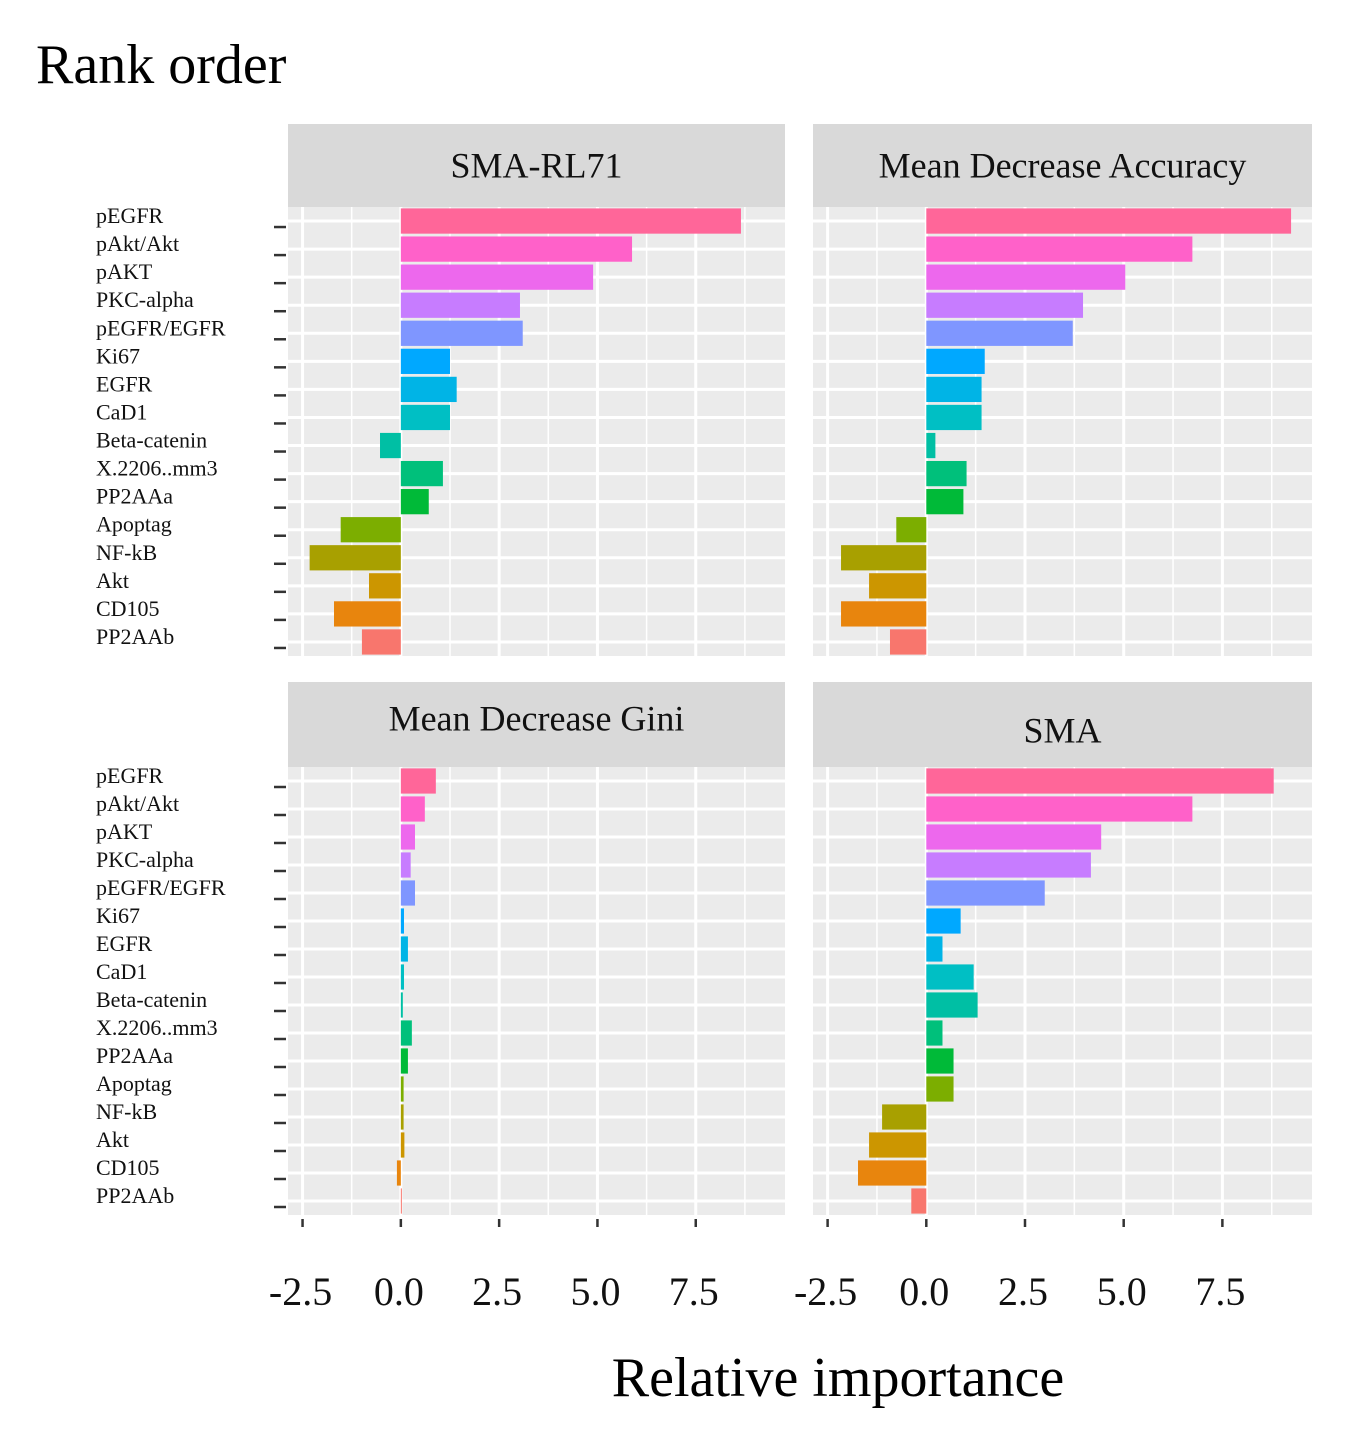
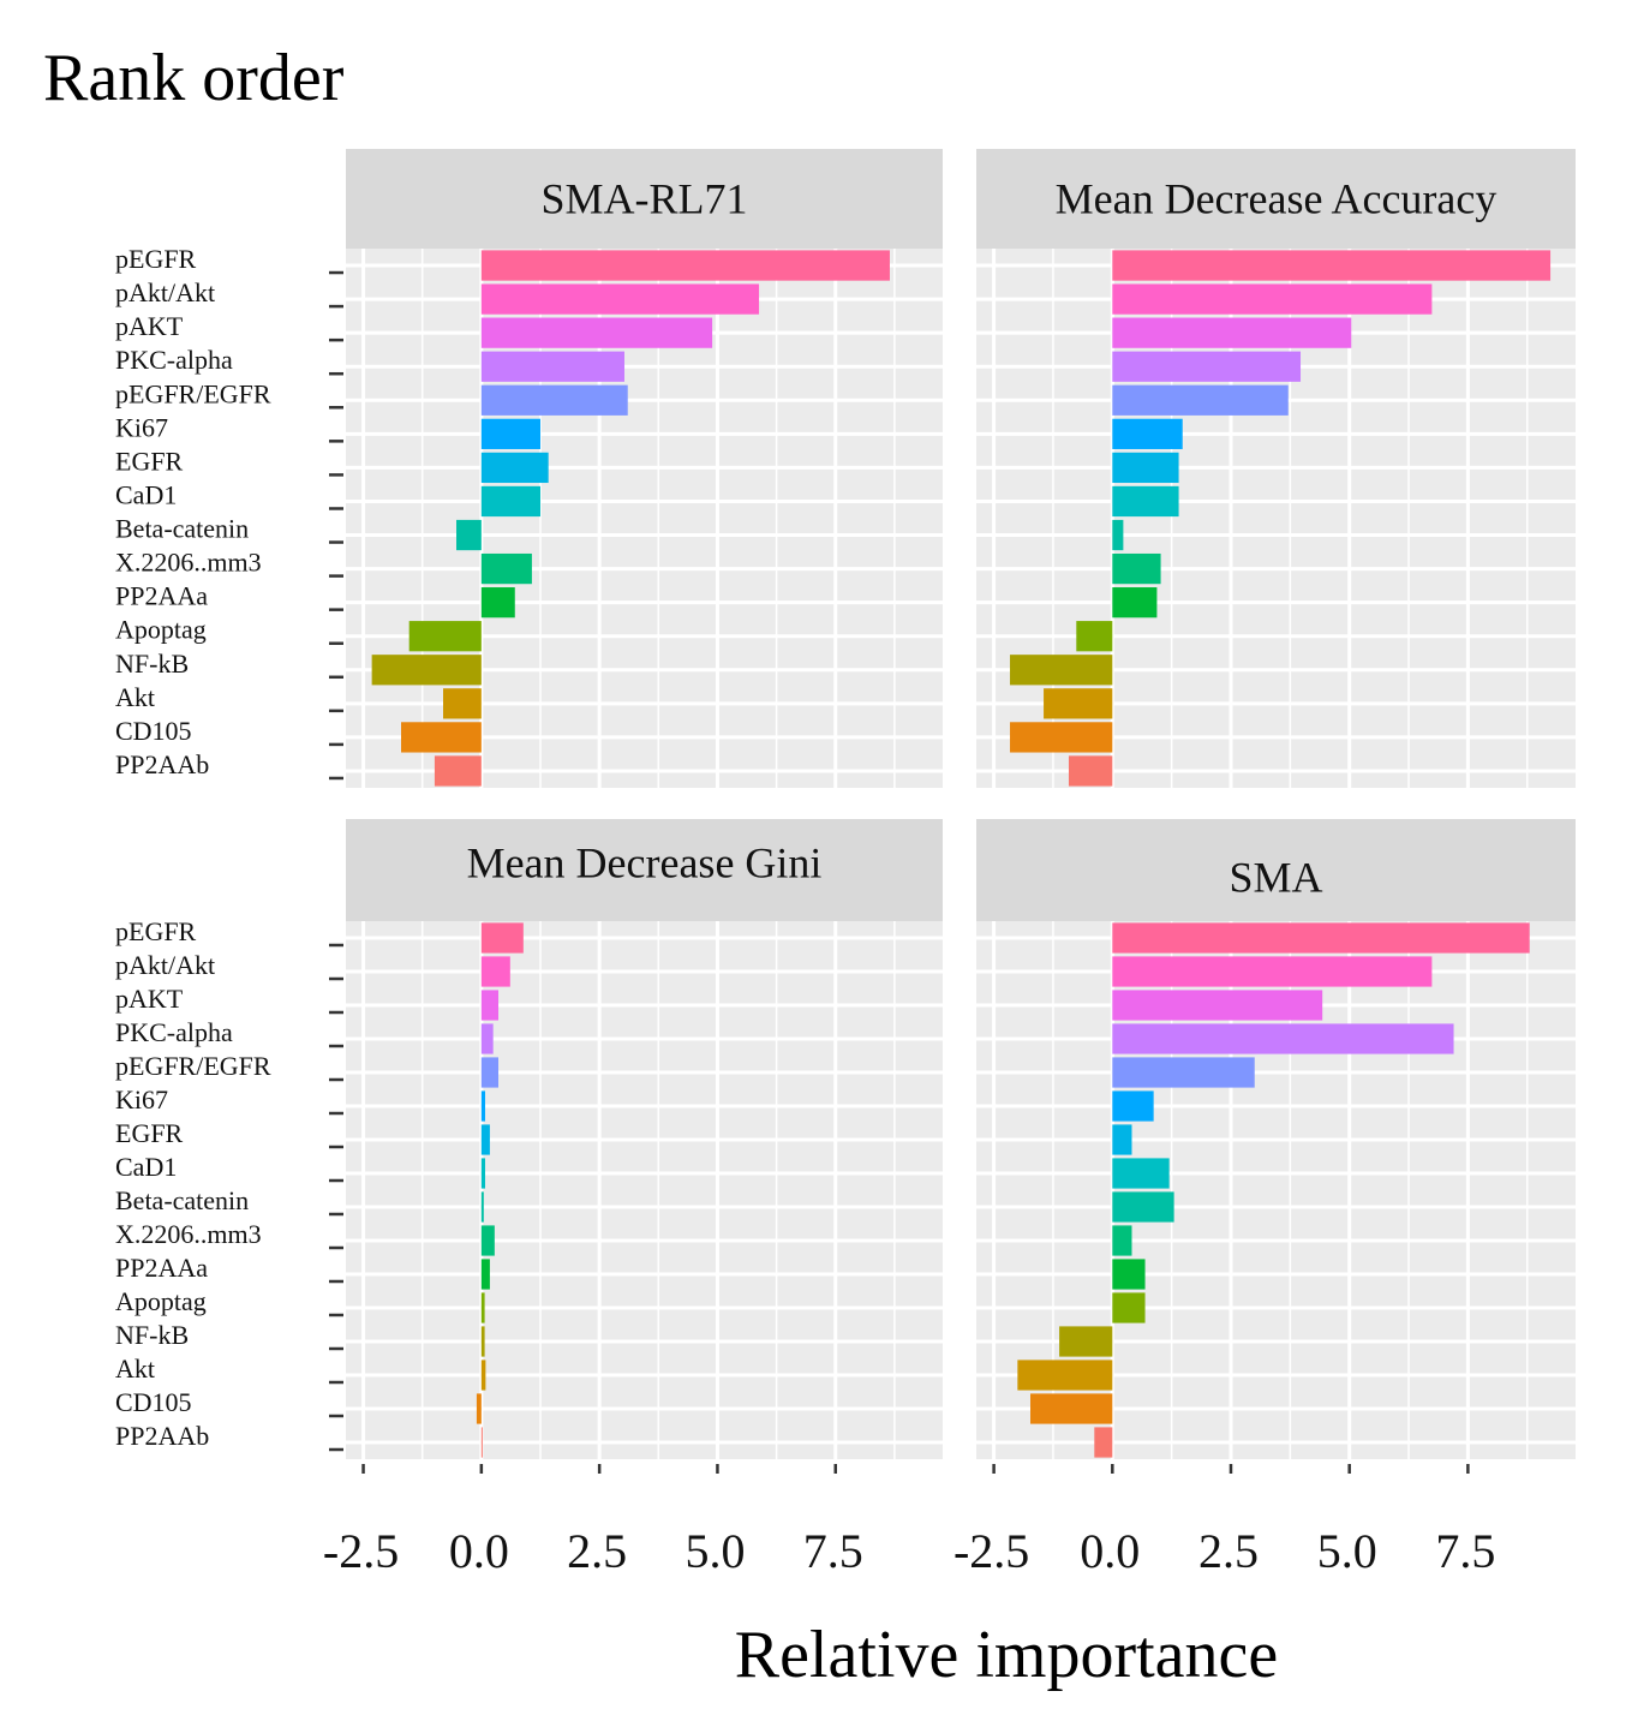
SMA/PKC-alpha: 4.2 -> 7.2
SMA/Akt: -1.4 -> -2.0
